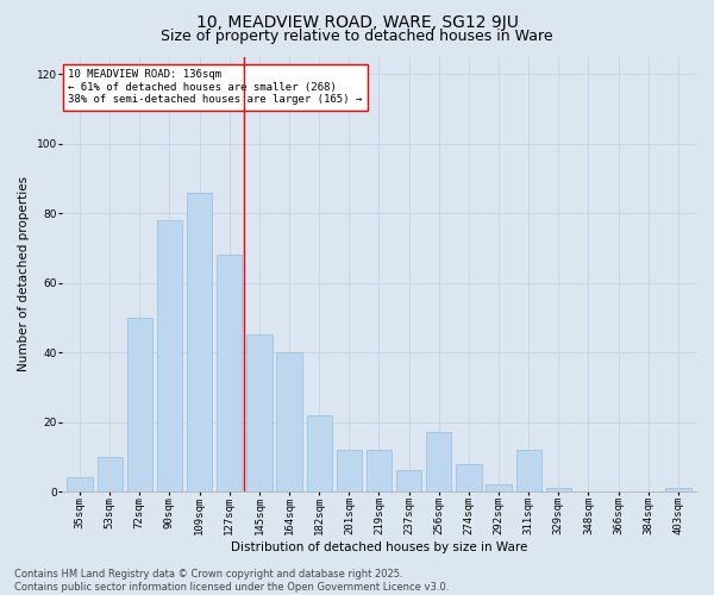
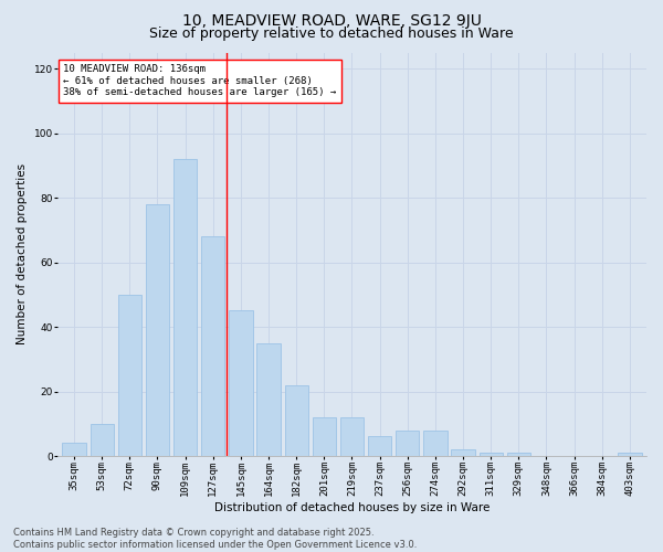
109sqm: 86 -> 92
164sqm: 40 -> 35
256sqm: 17 -> 8
311sqm: 12 -> 1
